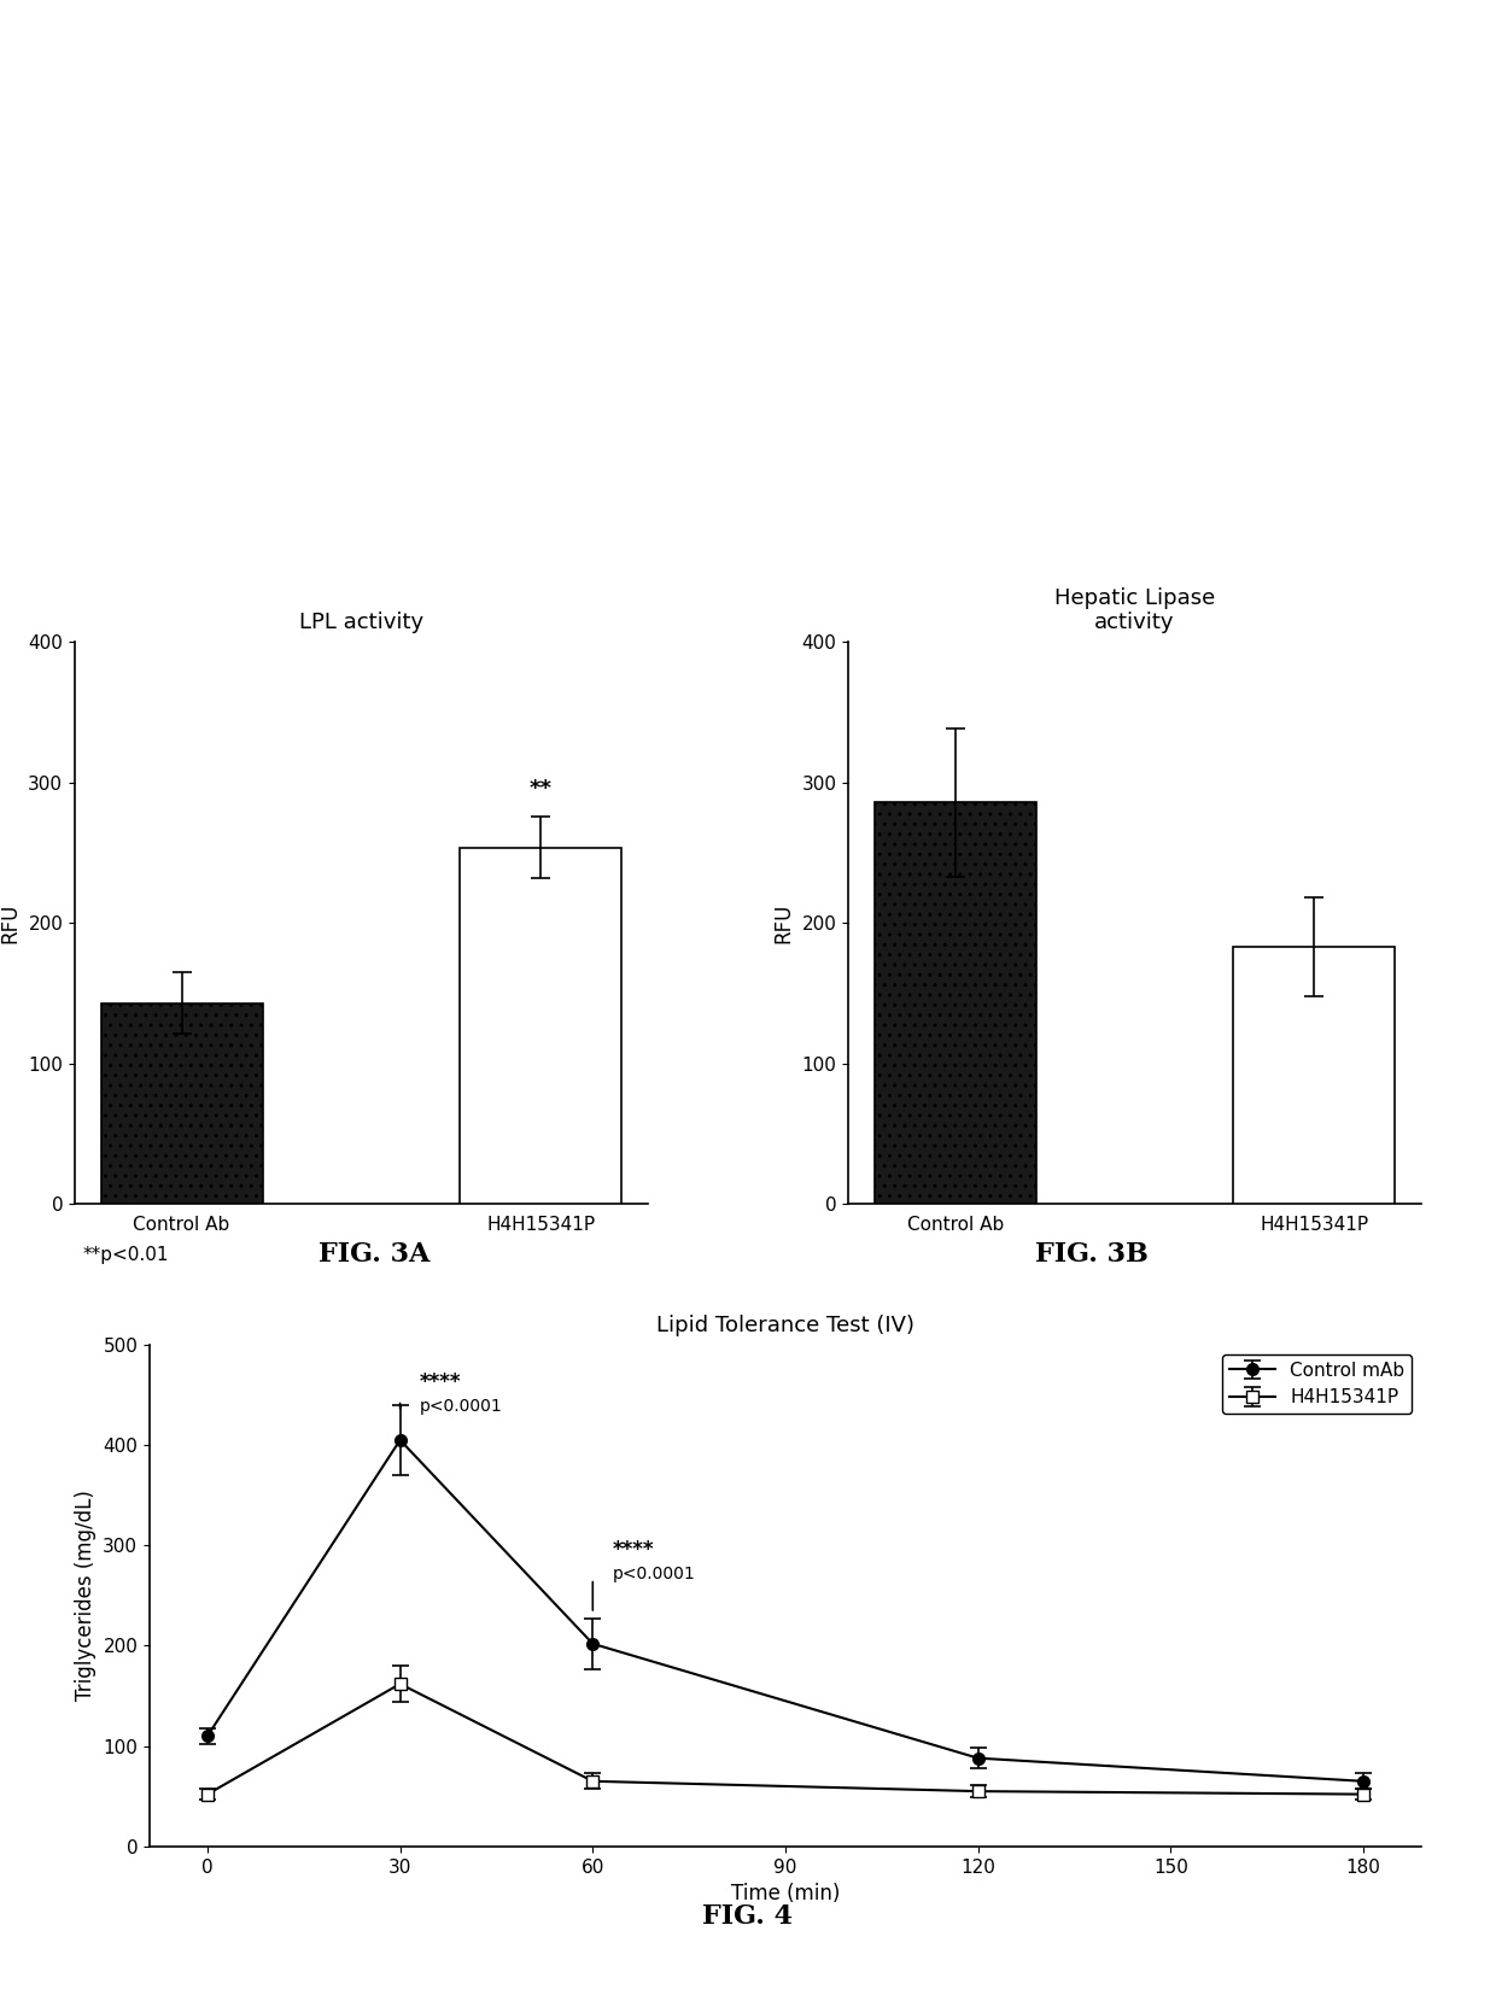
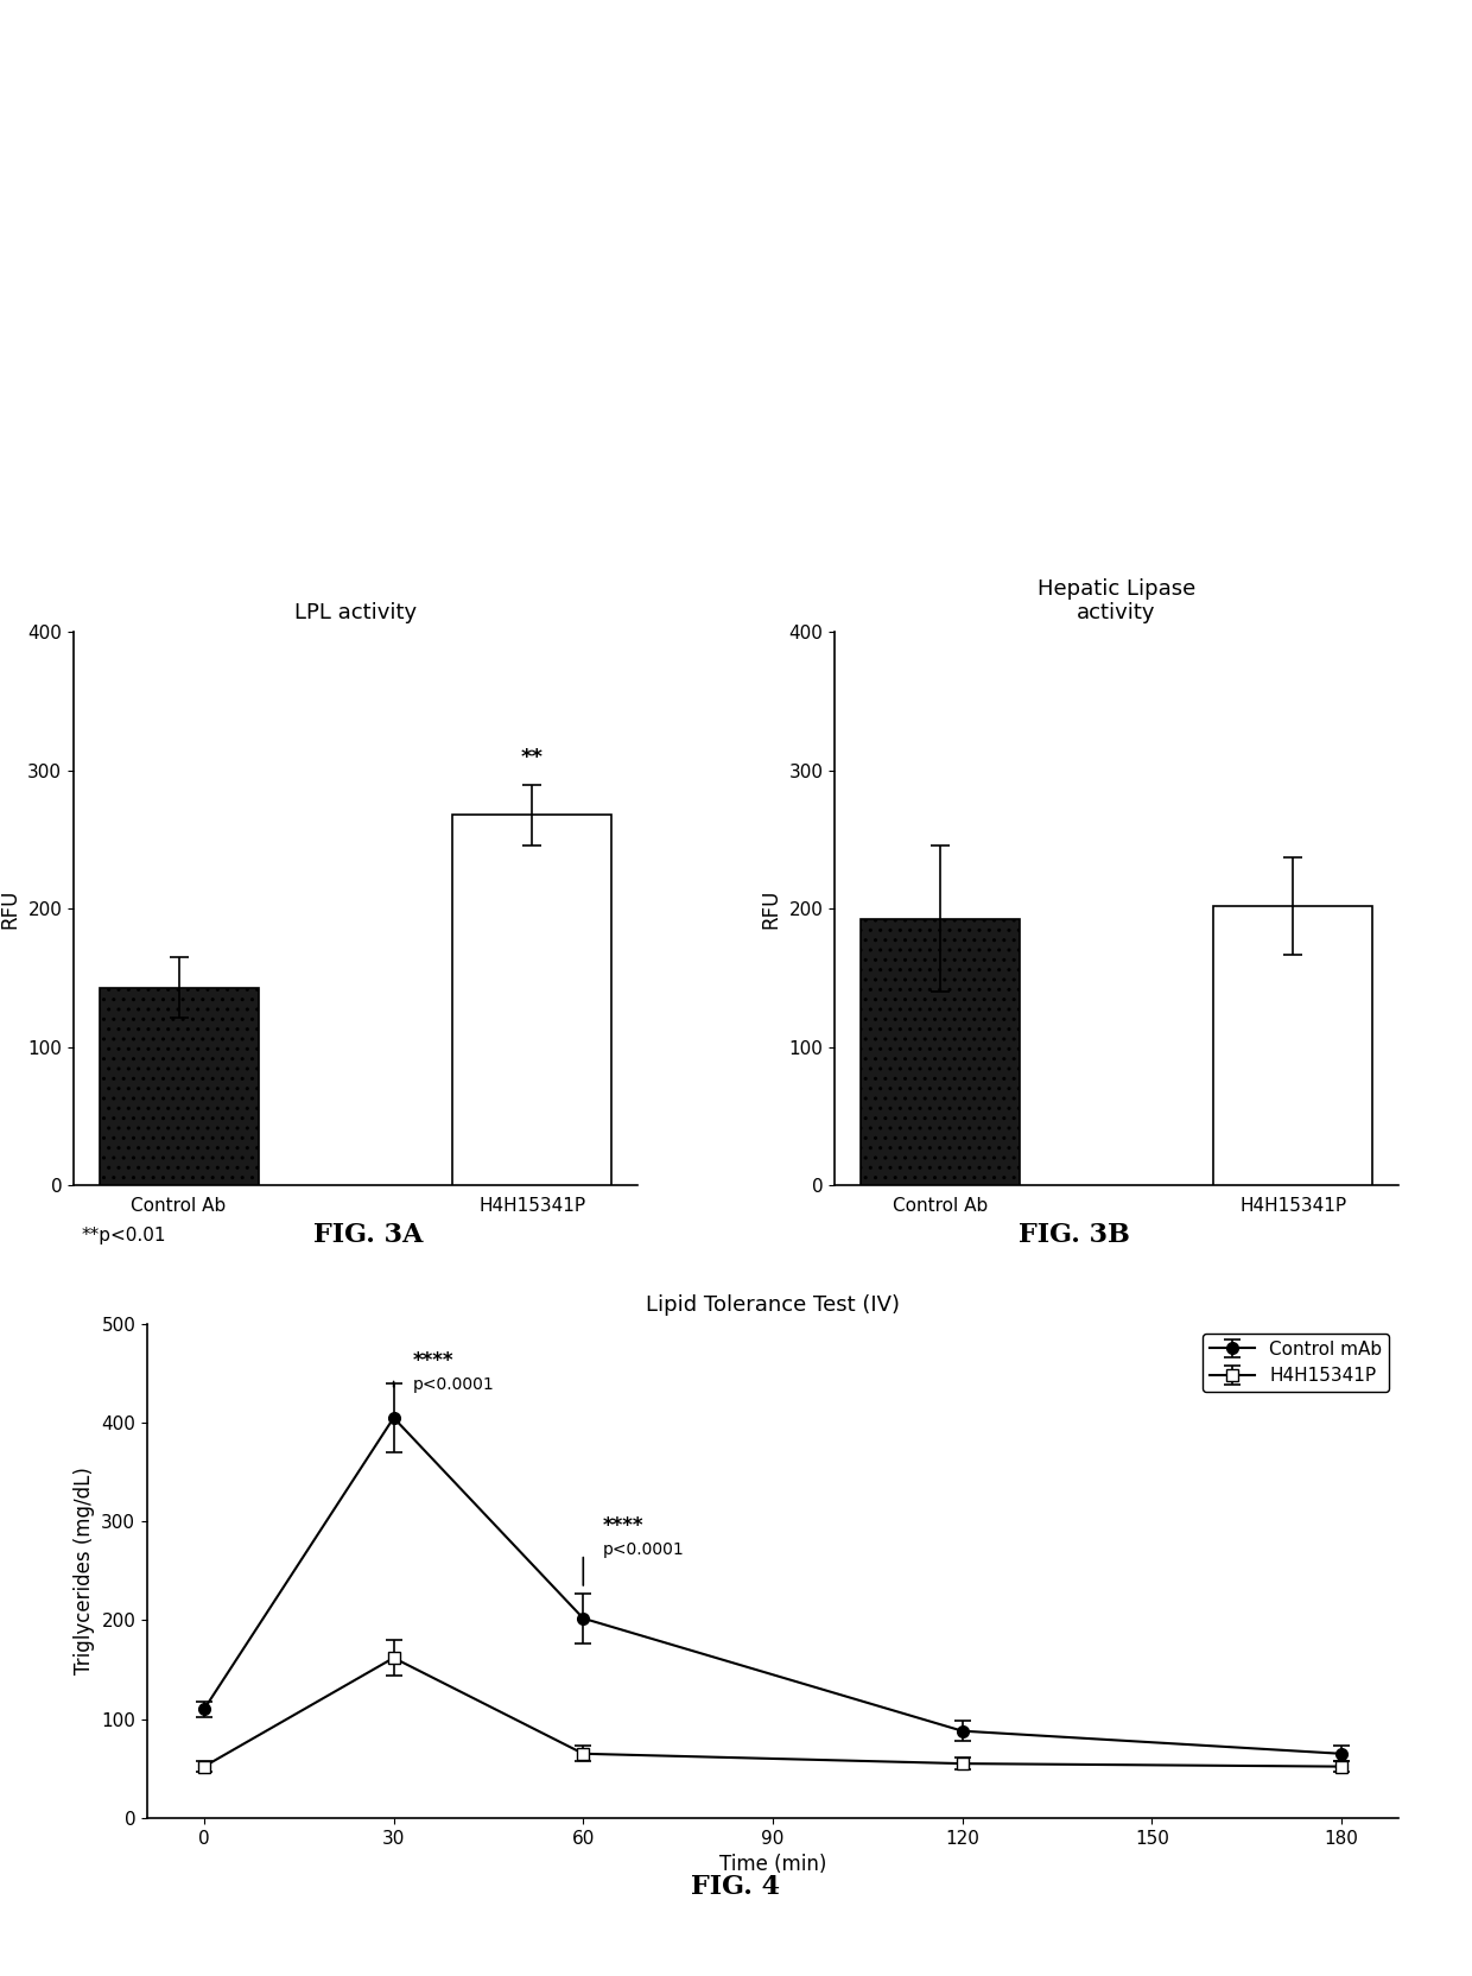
LPL activity/H4H15341P: 254 -> 268
Hepatic Lipase activity/Control Ab: 286 -> 193
Hepatic Lipase activity/H4H15341P: 183 -> 202
